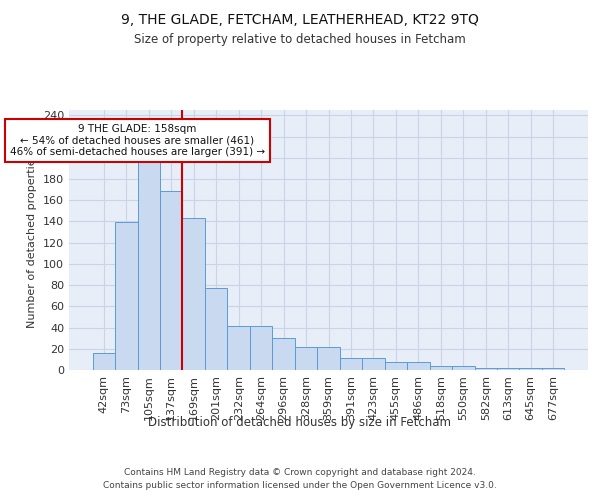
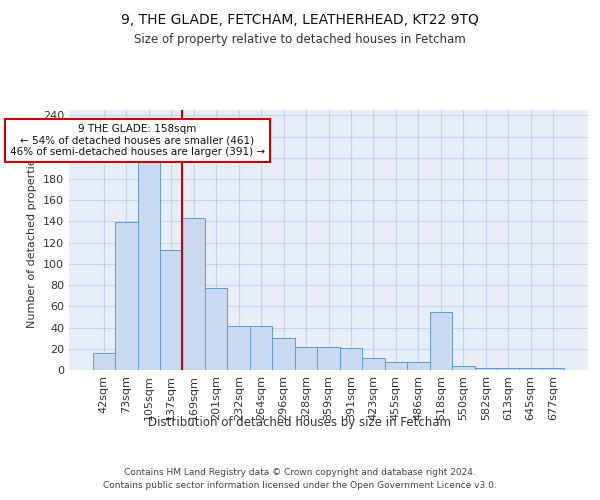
137sqm: 169 -> 113
391sqm: 11 -> 21
518sqm: 4 -> 55
